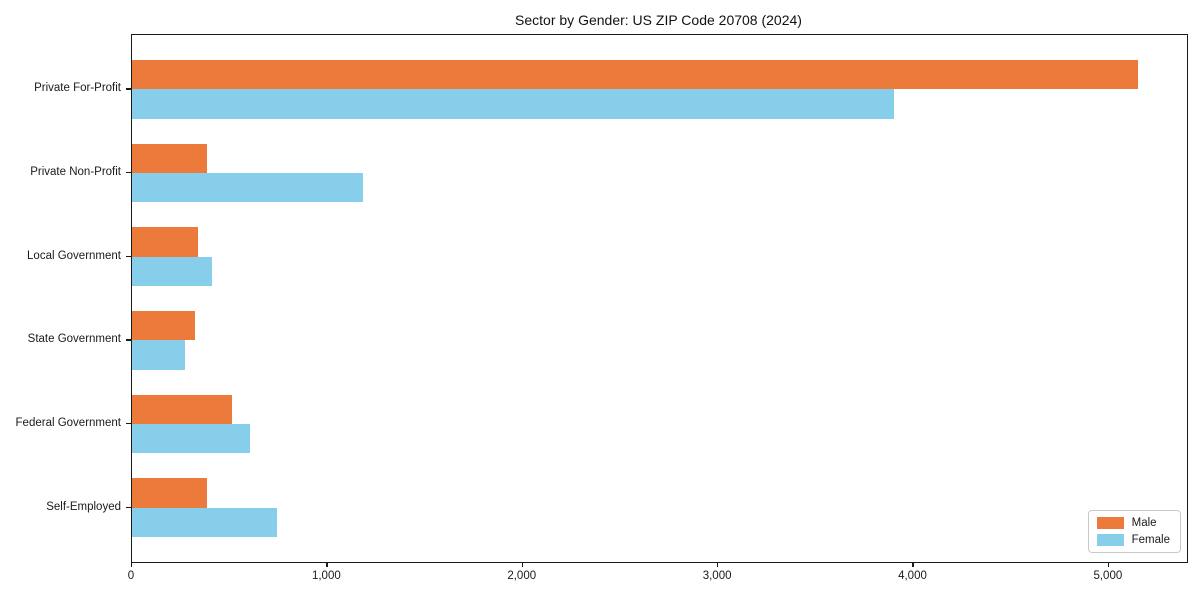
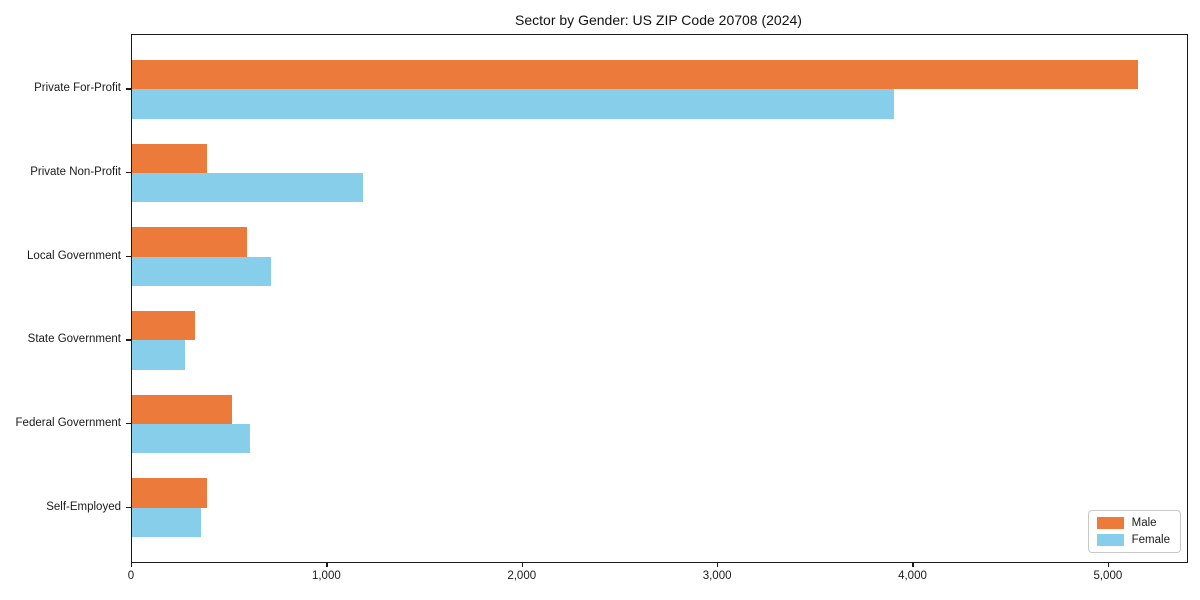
Male/Local Government: 340 -> 590
Female/Local Government: 410 -> 710
Female/Self-Employed: 740 -> 360
